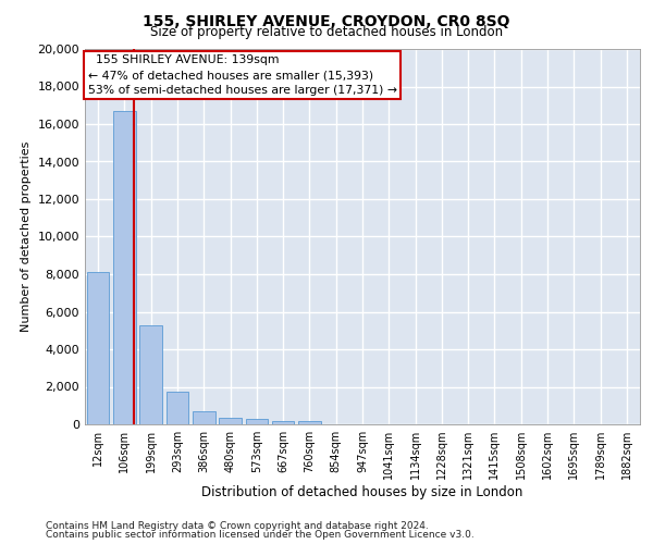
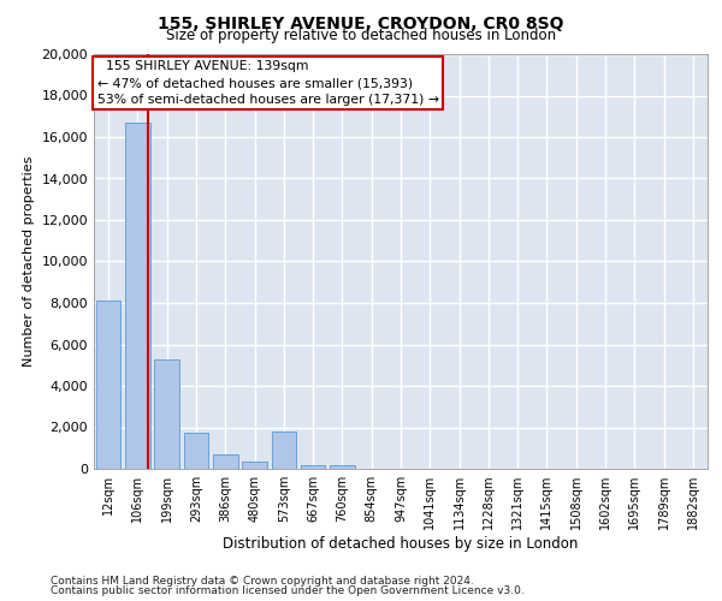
573sqm: 300 -> 1,800
